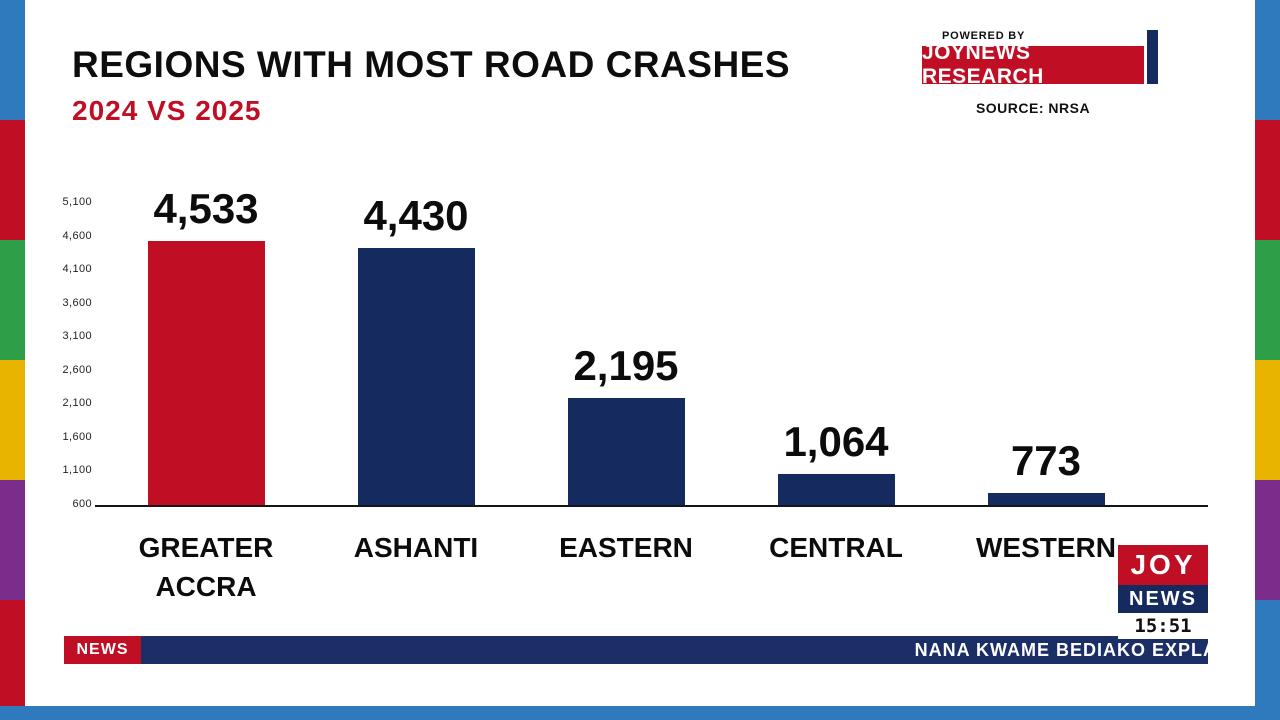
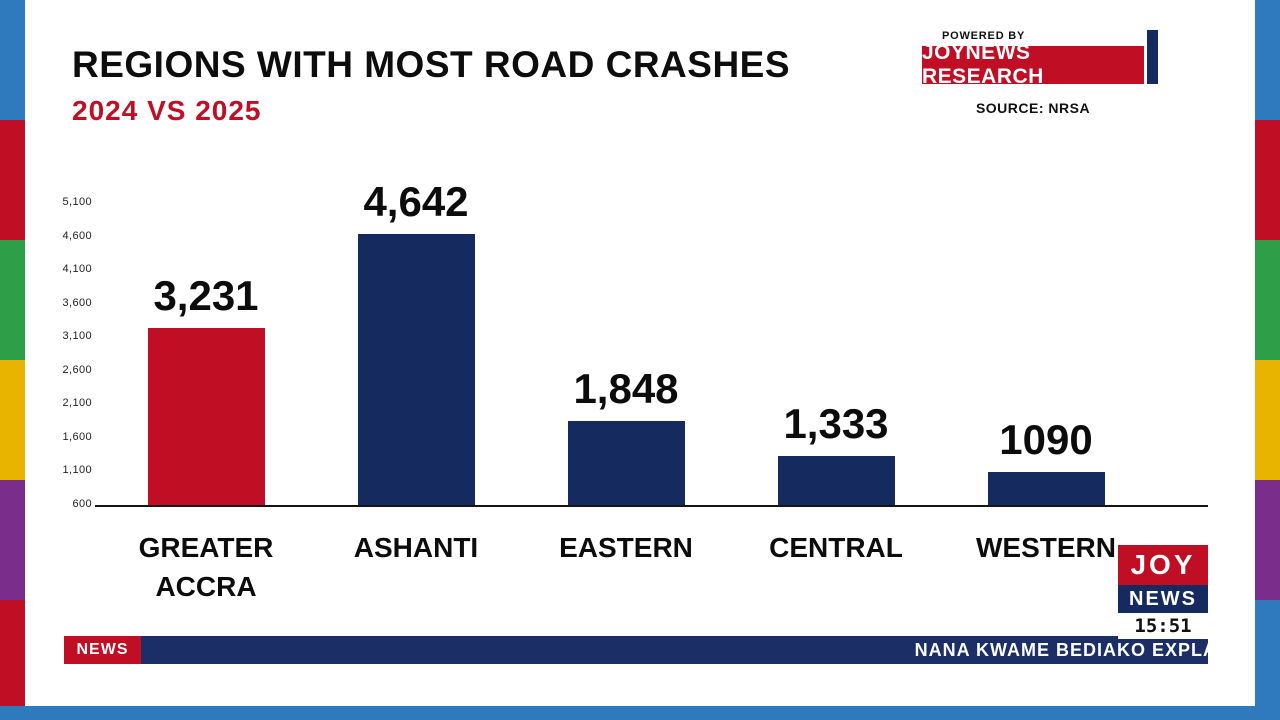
GREATER ACCRA: 4,533 -> 3,231
ASHANTI: 4,430 -> 4,642
EASTERN: 2,195 -> 1,848
CENTRAL: 1,064 -> 1,333
WESTERN: 773 -> 1090
